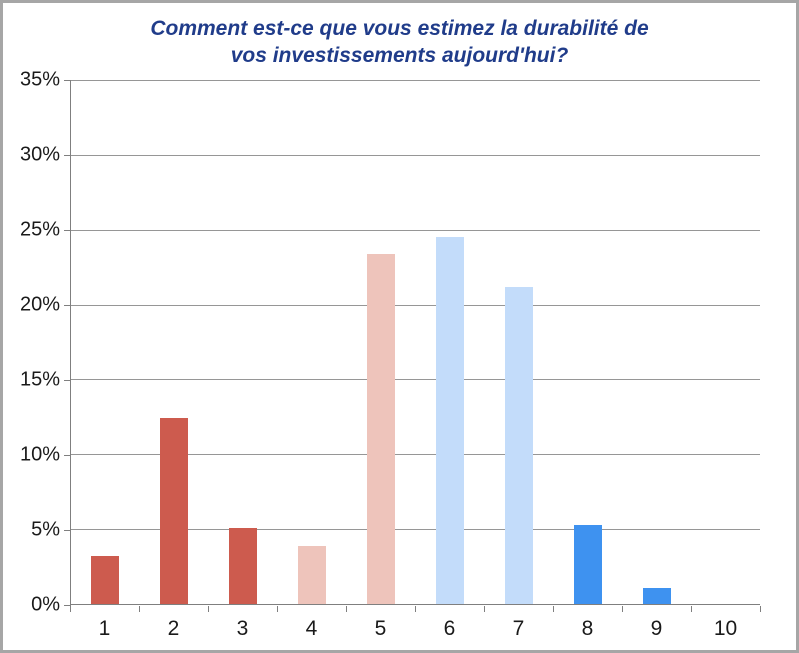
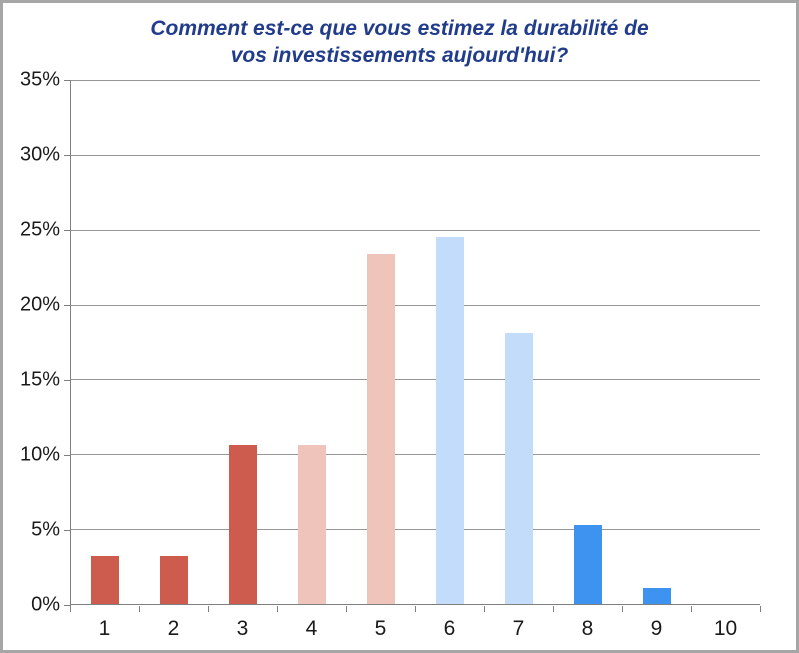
2: 12.4% -> 3.2%
3: 5.1% -> 10.6%
4: 3.9% -> 10.6%
7: 21.2% -> 18.1%
